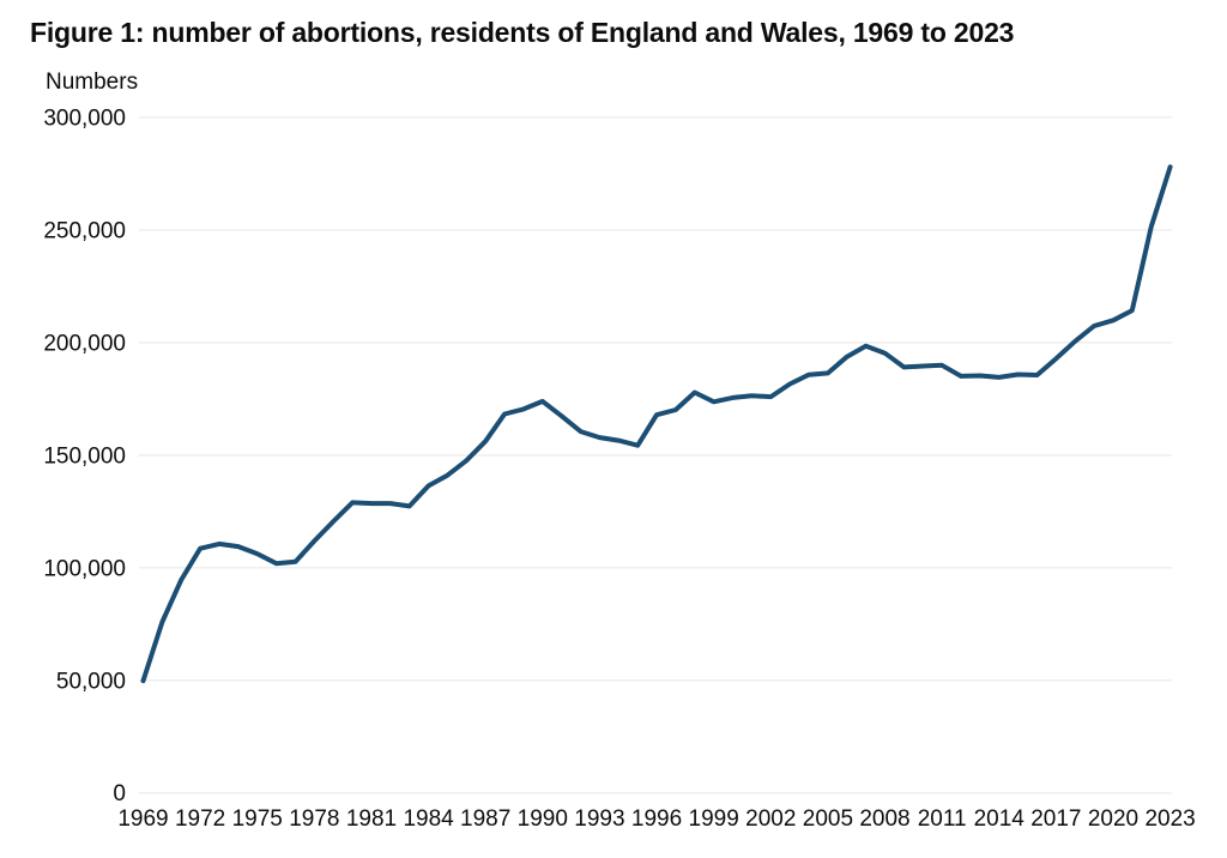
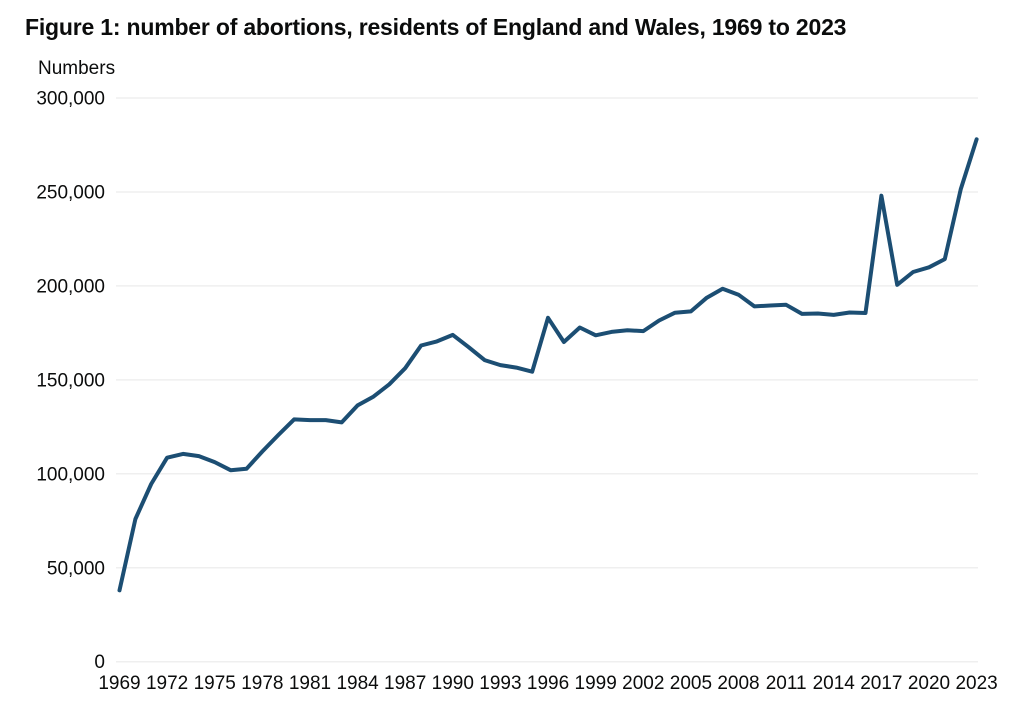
1969: 50000 -> 38000
1996: 168000 -> 183000
2017: 193000 -> 248000
